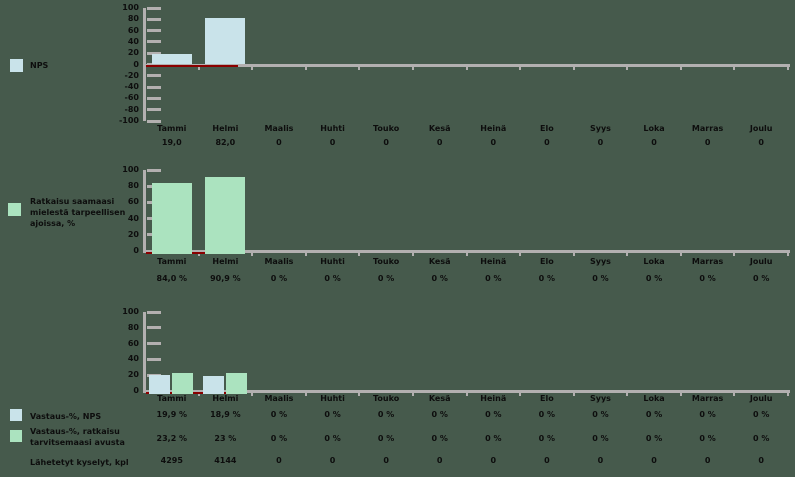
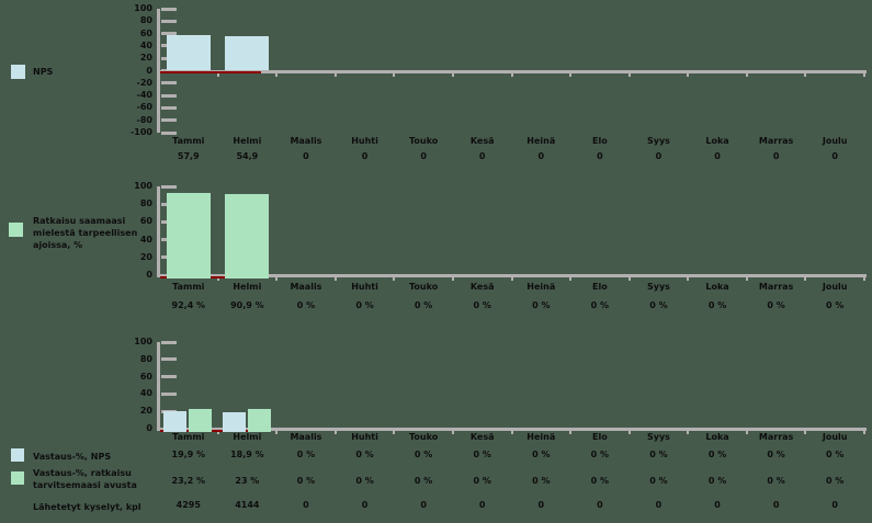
NPS/Tammi: 19,0 -> 57,9
NPS/Helmi: 82,0 -> 54,9
Ratkaisu saamaasi mielestä tarpeellisen ajoissa, %/Tammi: 84,0 -> 92,4
